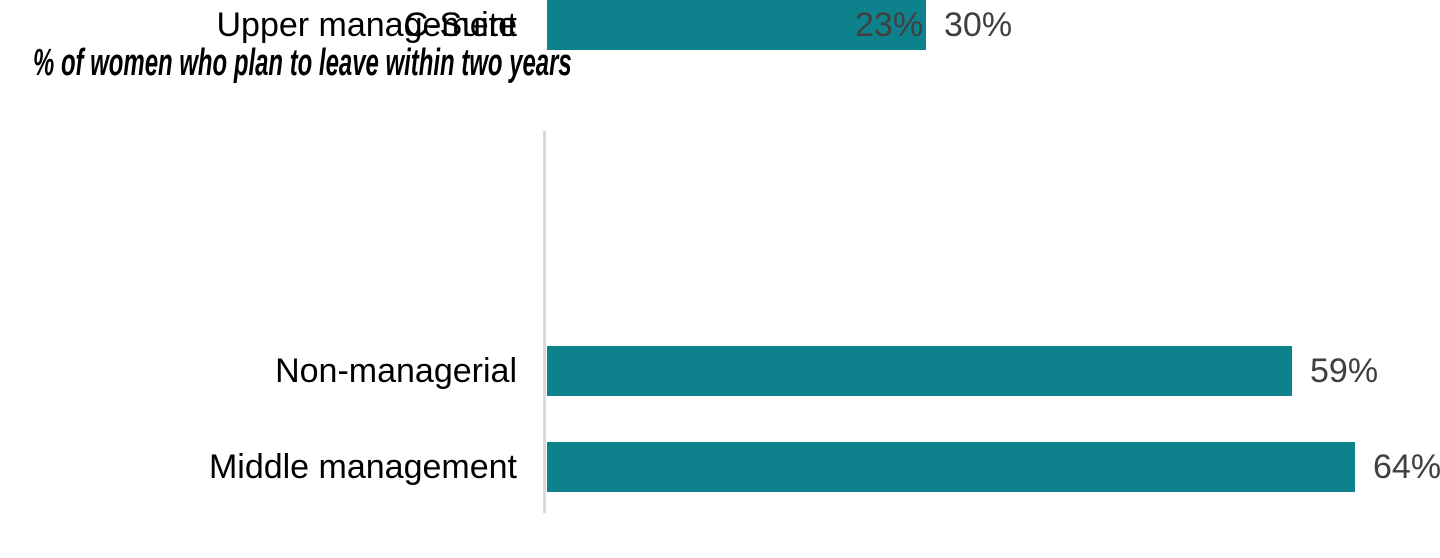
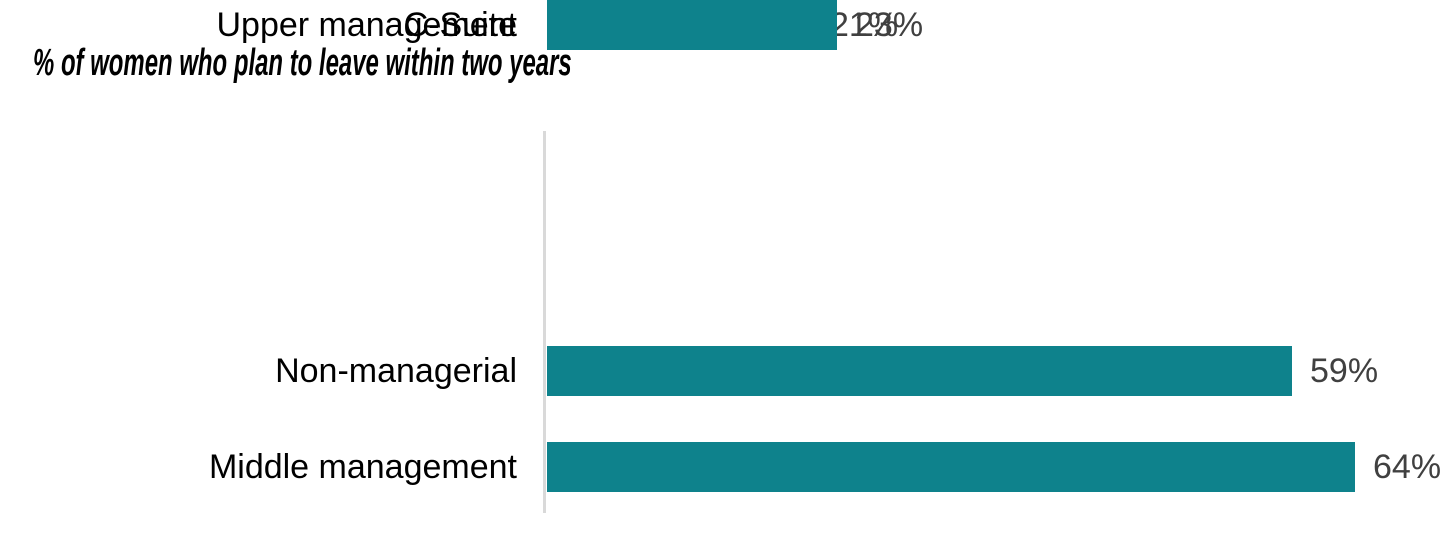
Upper management: 30% -> 21%
